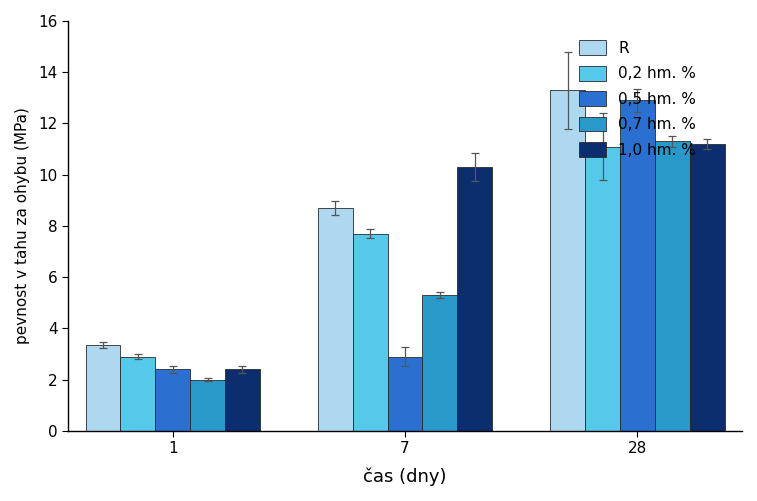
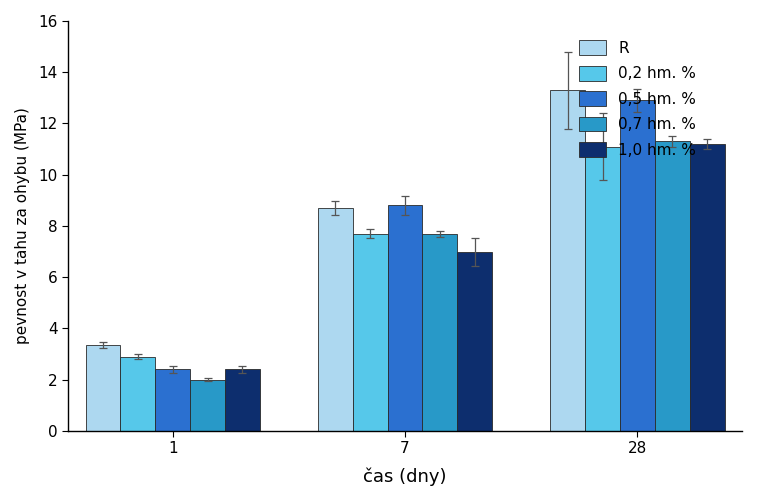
0,5 hm. %/7: 2.9 -> 8.8
0,7 hm. %/7: 5.3 -> 7.7
1,0 hm. %/7: 10.3 -> 7.0
